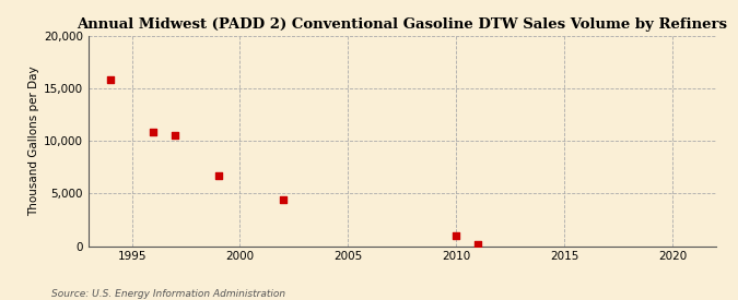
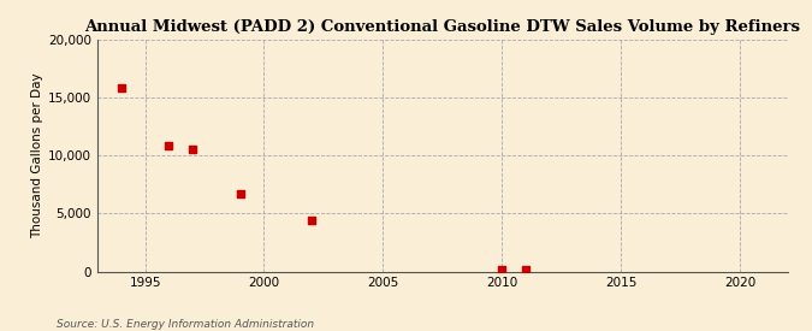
2010: 1,000 -> 200
